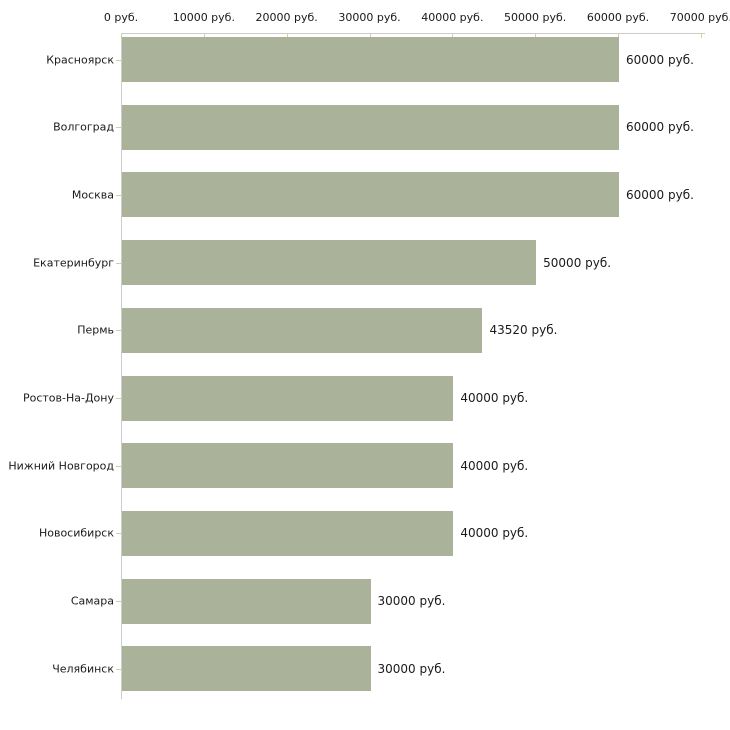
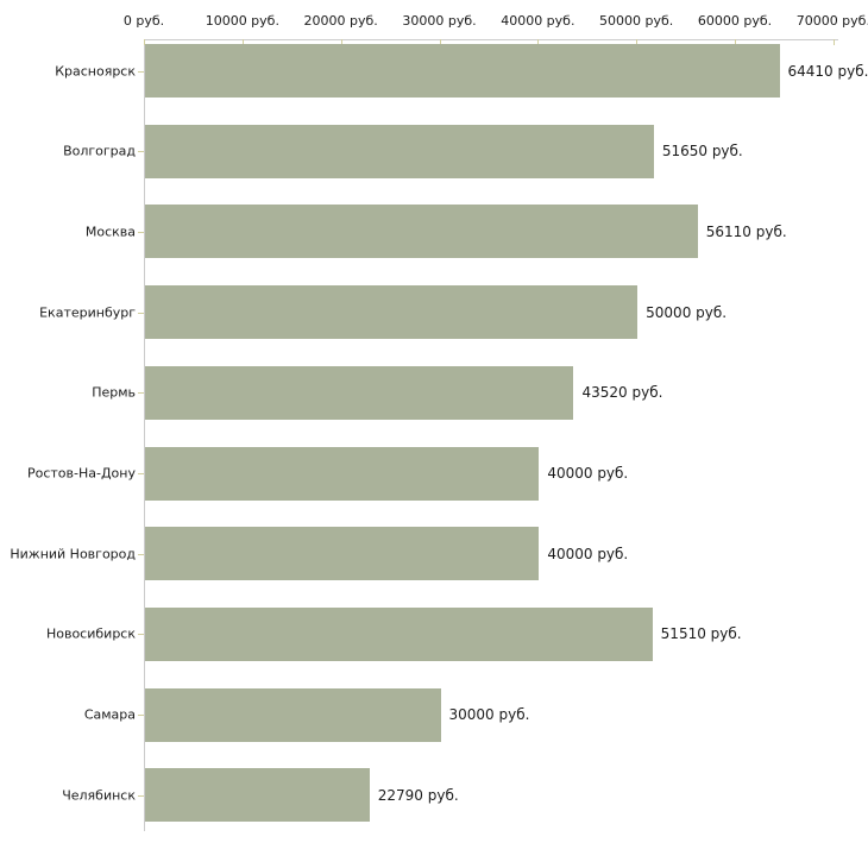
Красноярск: 60000 -> 64410
Волгоград: 60000 -> 51650
Москва: 60000 -> 56110
Новосибирск: 40000 -> 51510
Челябинск: 30000 -> 22790
